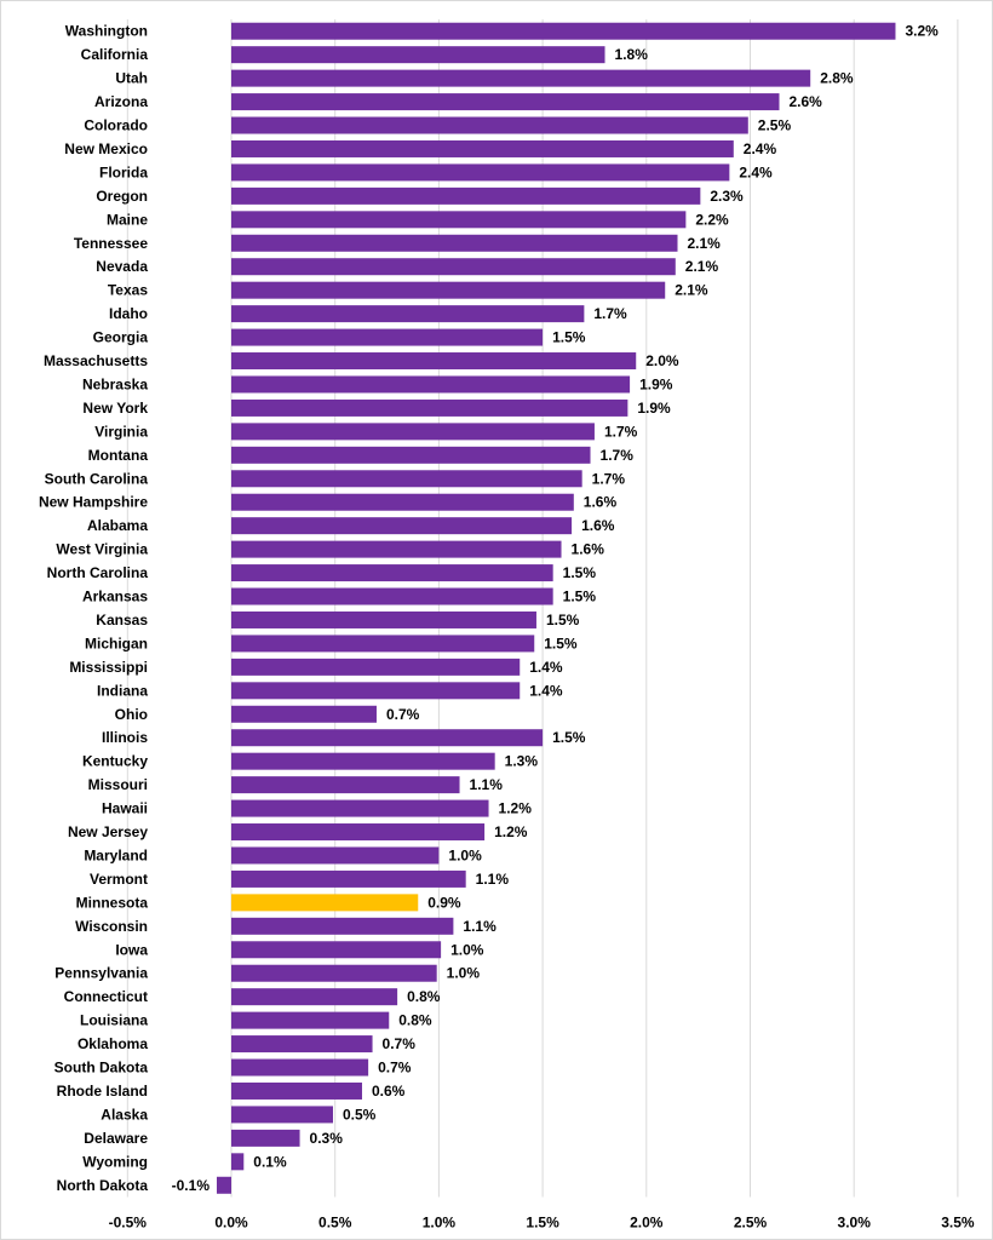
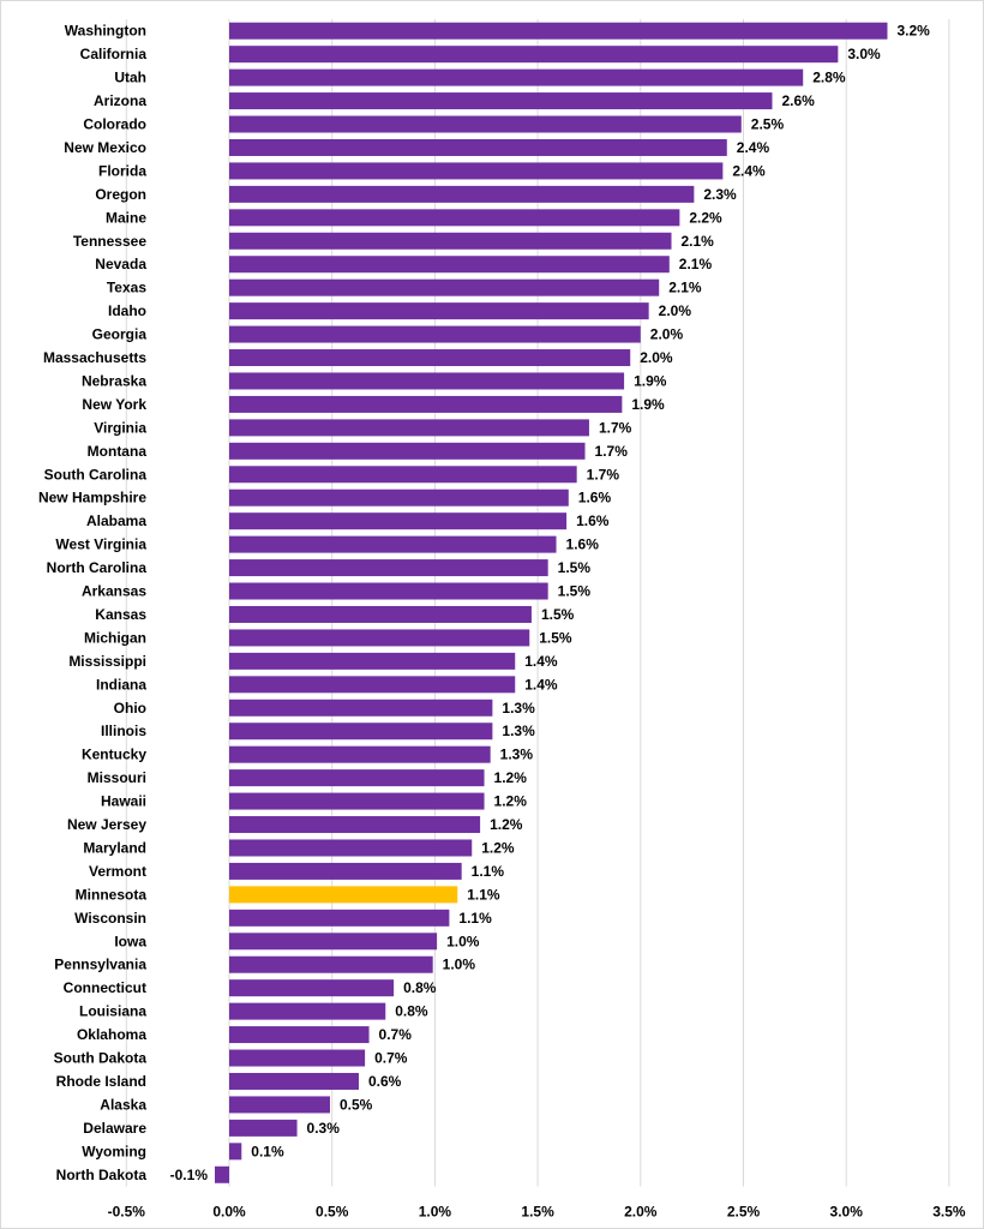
California: 1.8% -> 3.0%
Idaho: 1.7% -> 2.0%
Georgia: 1.5% -> 2.0%
Ohio: 0.7% -> 1.3%
Illinois: 1.5% -> 1.3%
Missouri: 1.1% -> 1.2%
Maryland: 1.0% -> 1.2%
Minnesota: 0.9% -> 1.1%
